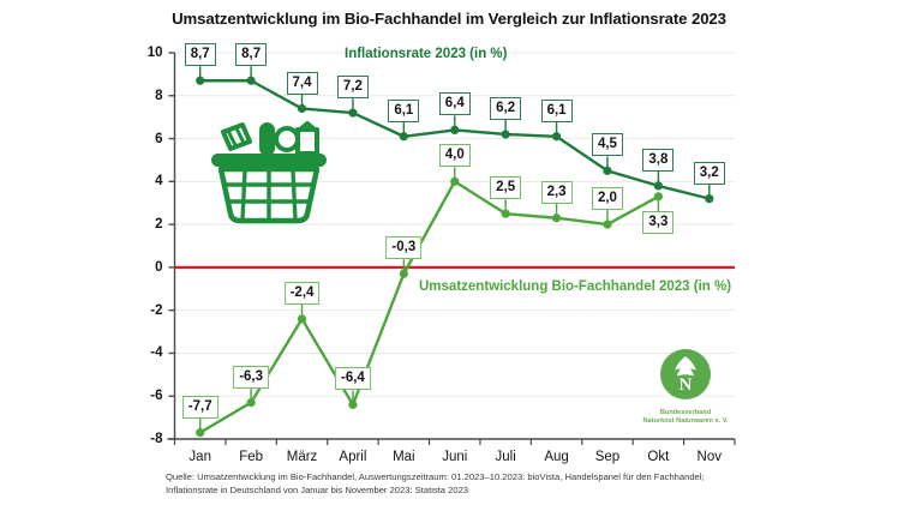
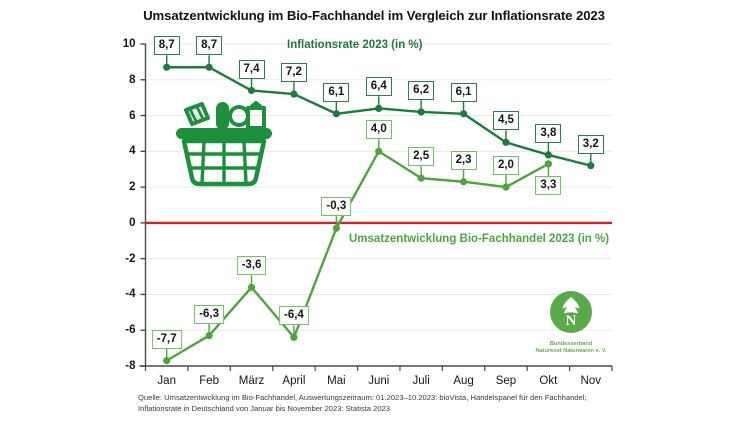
Umsatzentwicklung Bio-Fachhandel 2023 (in %)/März: -2,4 -> -3,6
